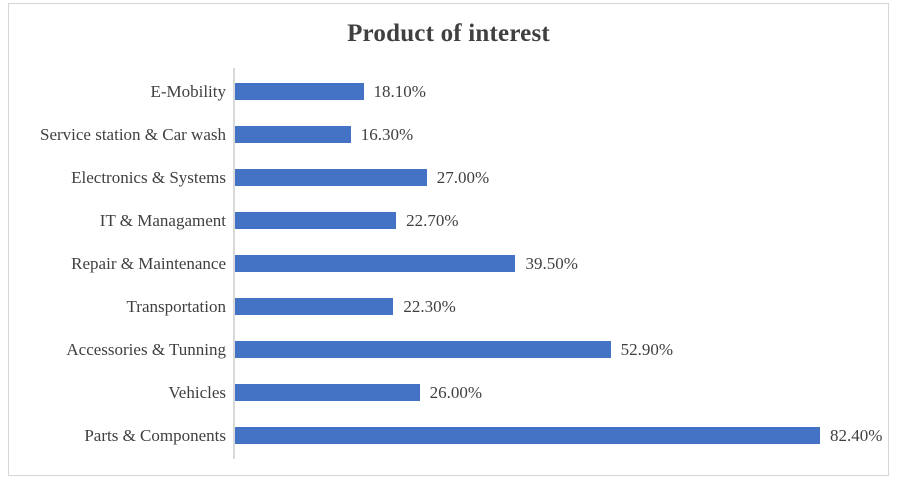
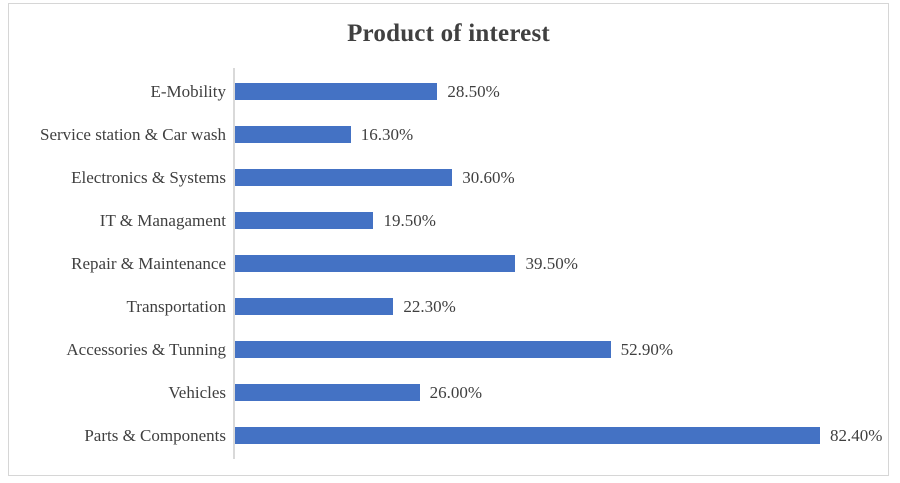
E-Mobility: 18.10% -> 28.50%
Electronics & Systems: 27.00% -> 30.60%
IT & Managament: 22.70% -> 19.50%
